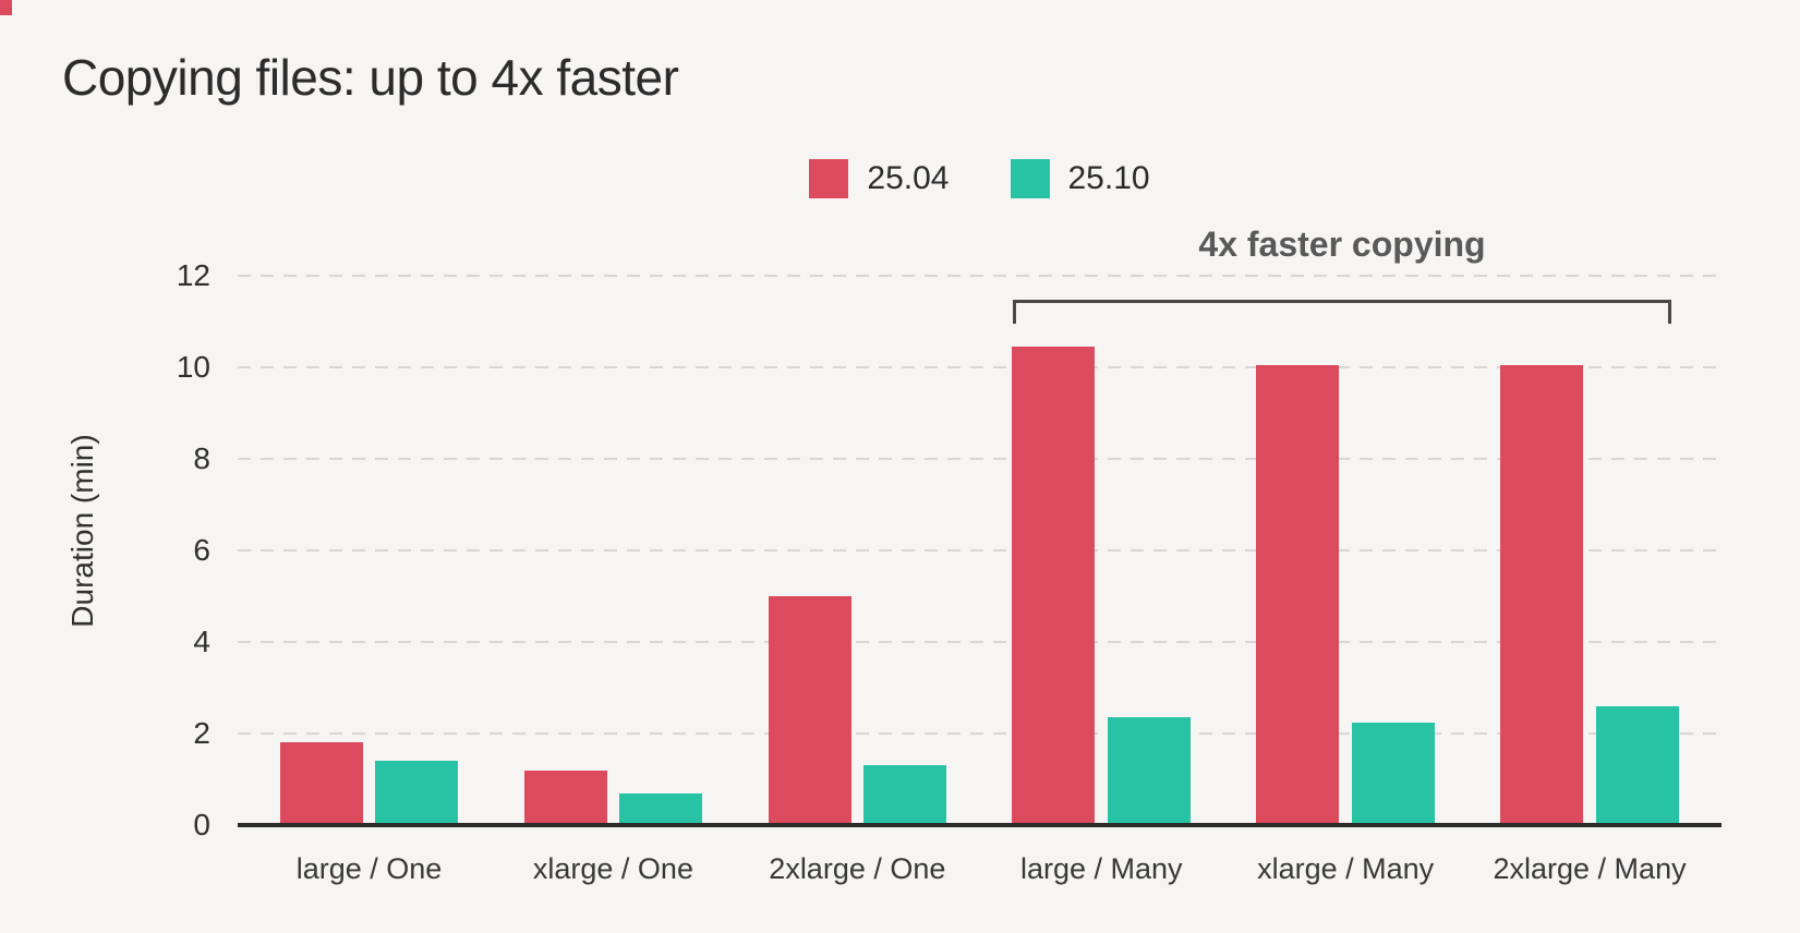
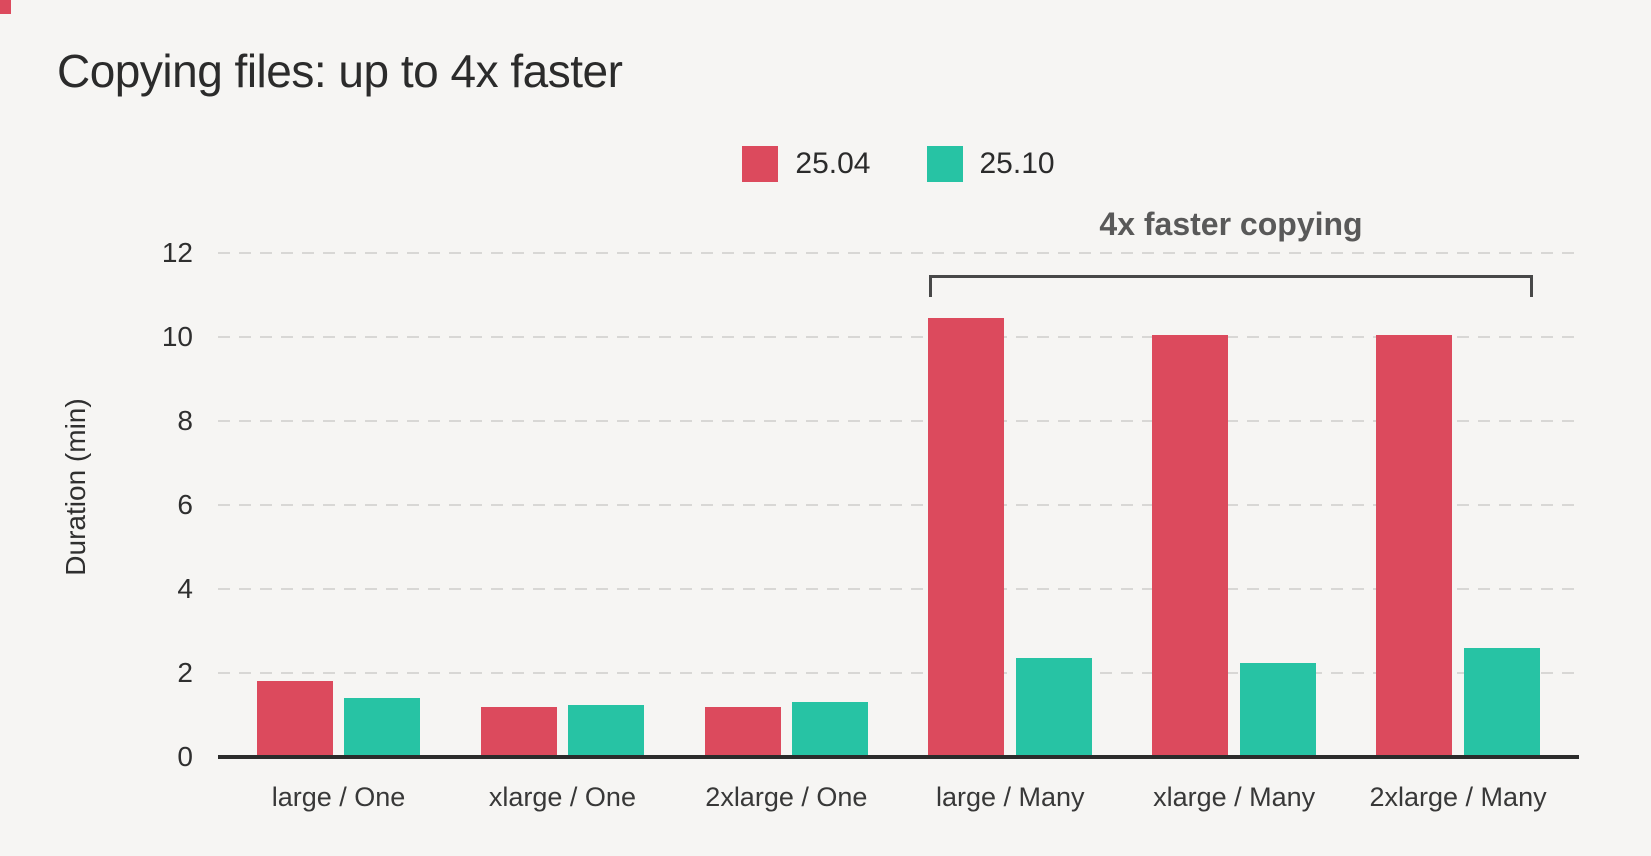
25.10/xlarge / One: 0.7 -> 1.2
25.04/2xlarge / One: 5.0 -> 1.2
